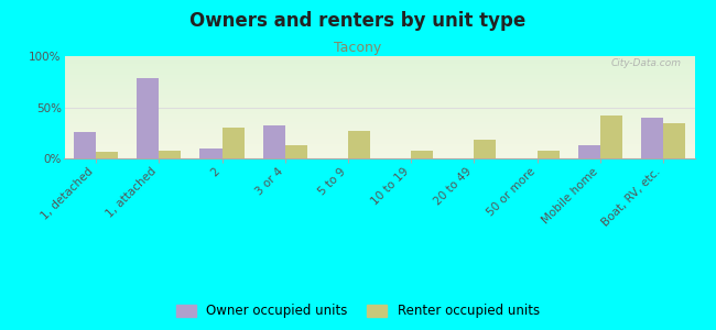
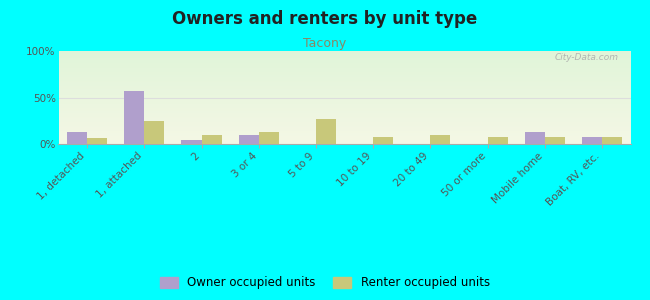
Owner occupied units/1, detached: 26% -> 13%
Owner occupied units/1, attached: 78% -> 57%
Renter occupied units/1, attached: 8% -> 25%
Owner occupied units/2: 10% -> 4%
Renter occupied units/2: 30% -> 10%
Owner occupied units/3 or 4: 32% -> 10%
Renter occupied units/20 to 49: 18% -> 10%
Renter occupied units/Mobile home: 42% -> 8%
Owner occupied units/Boat, RV, etc.: 40% -> 7%
Renter occupied units/Boat, RV, etc.: 34% -> 7%
